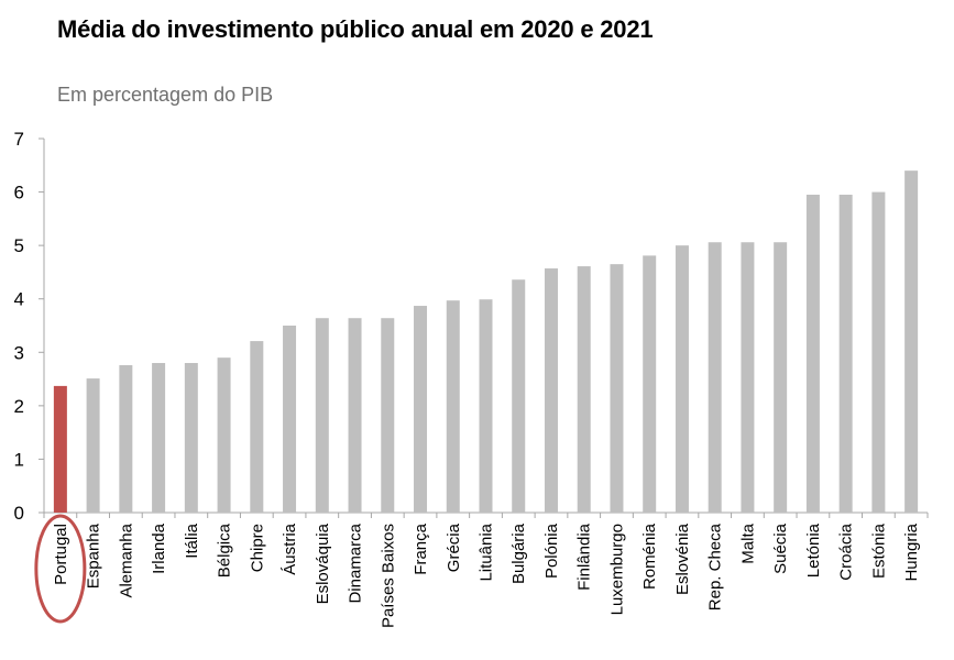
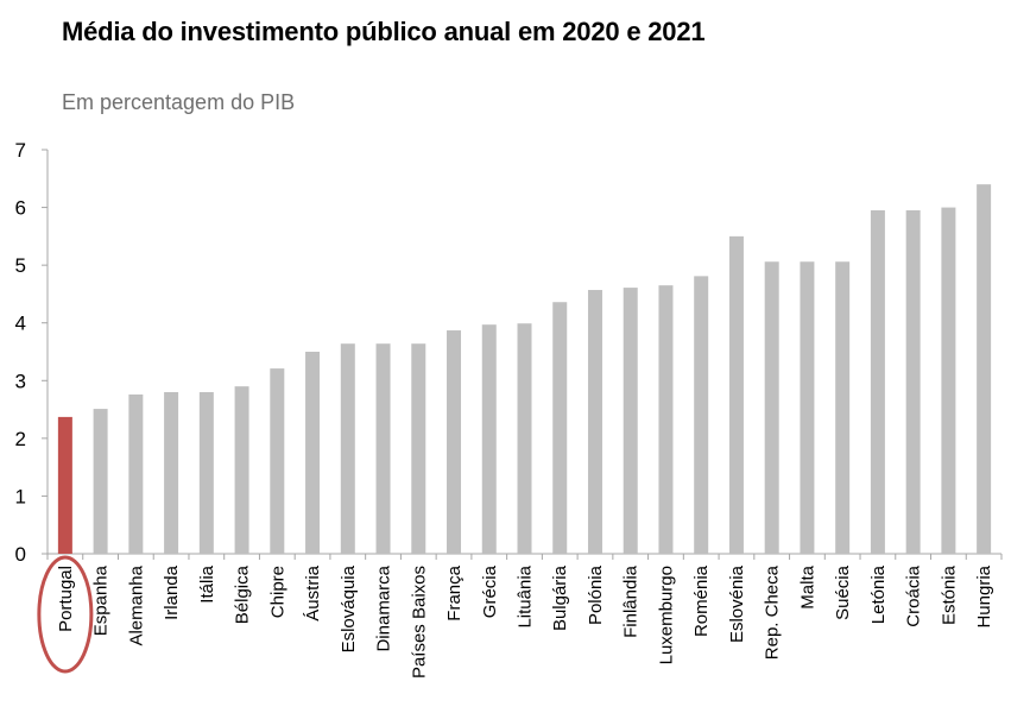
Eslovénia: 5.0 -> 5.5
